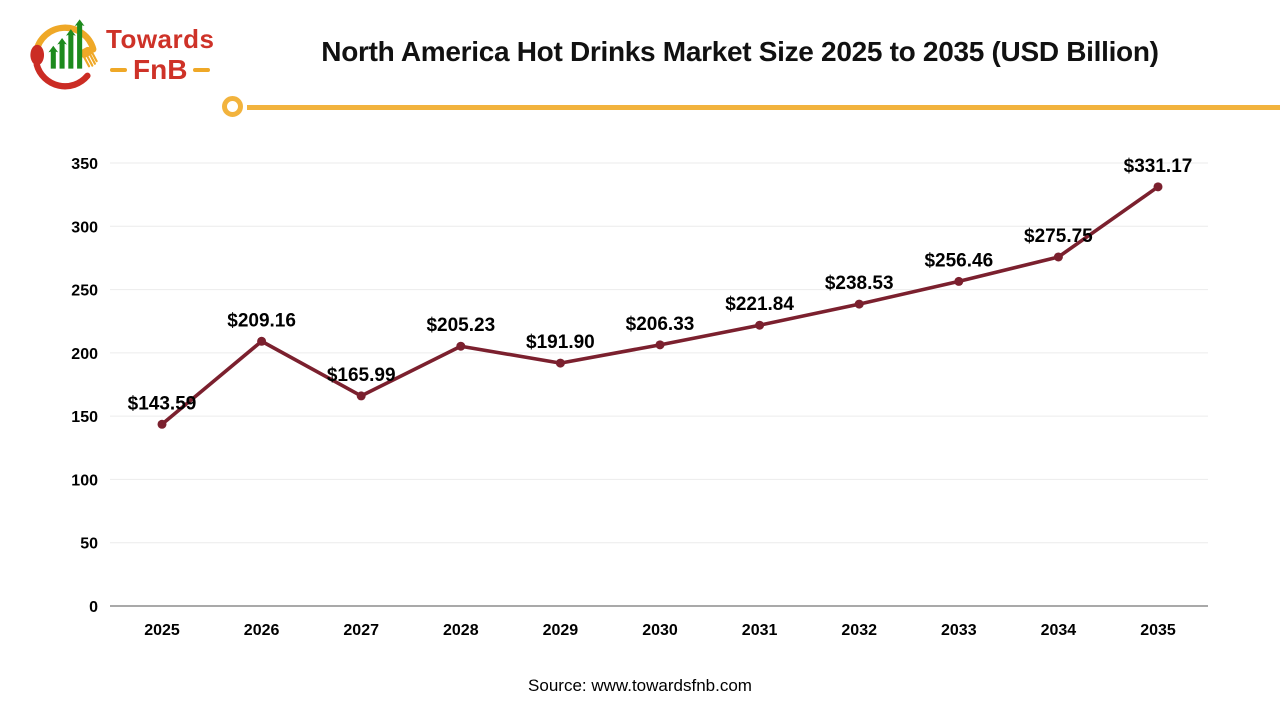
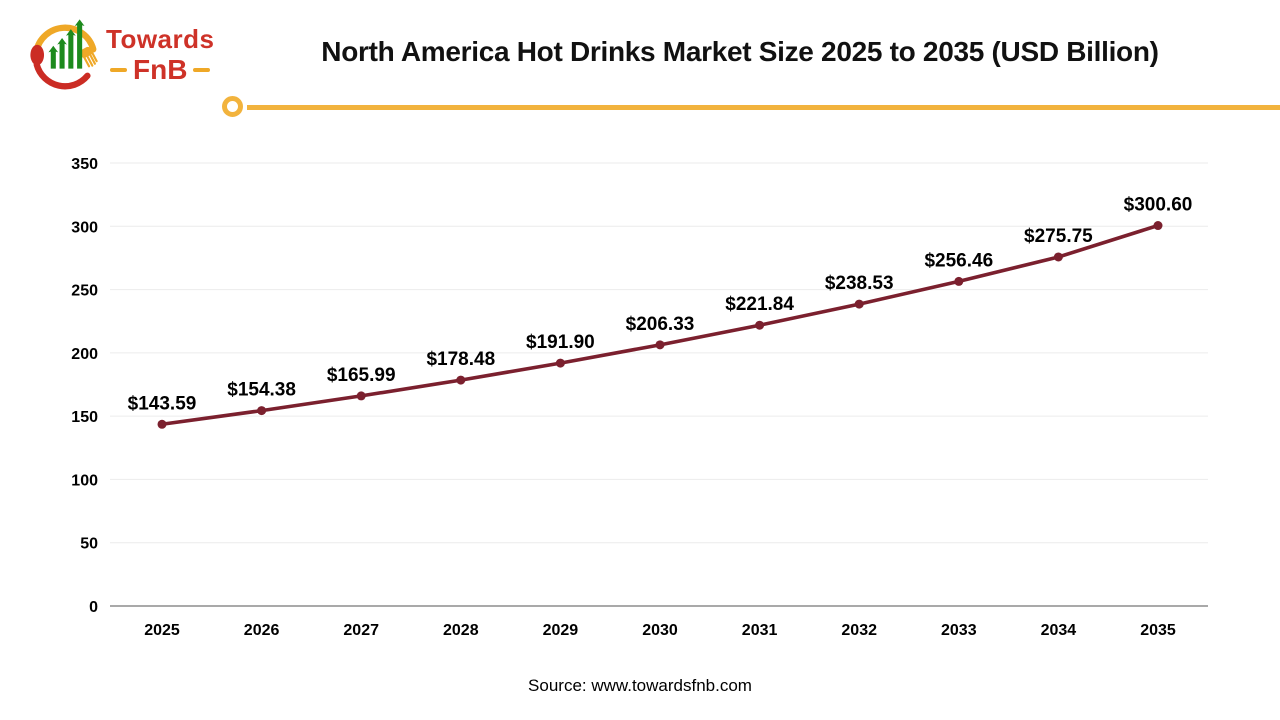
2026: $209.16 -> $154.38
2028: $205.23 -> $178.48
2035: $331.17 -> $300.60
